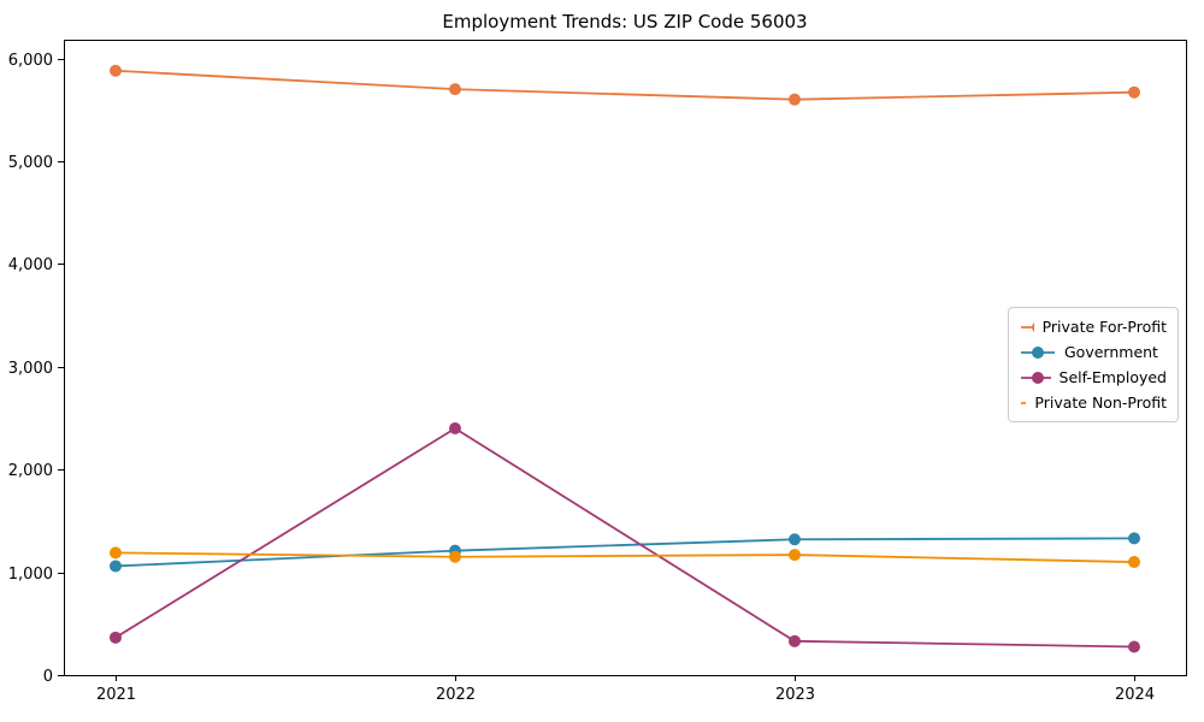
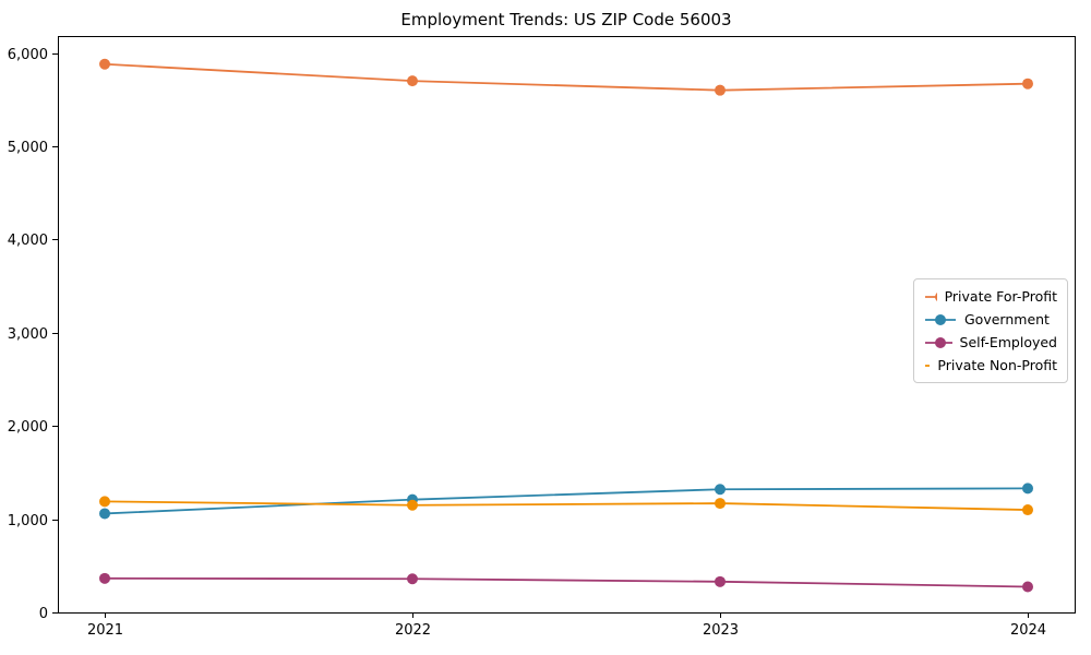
Self-Employed/2022: 2400 -> 400
